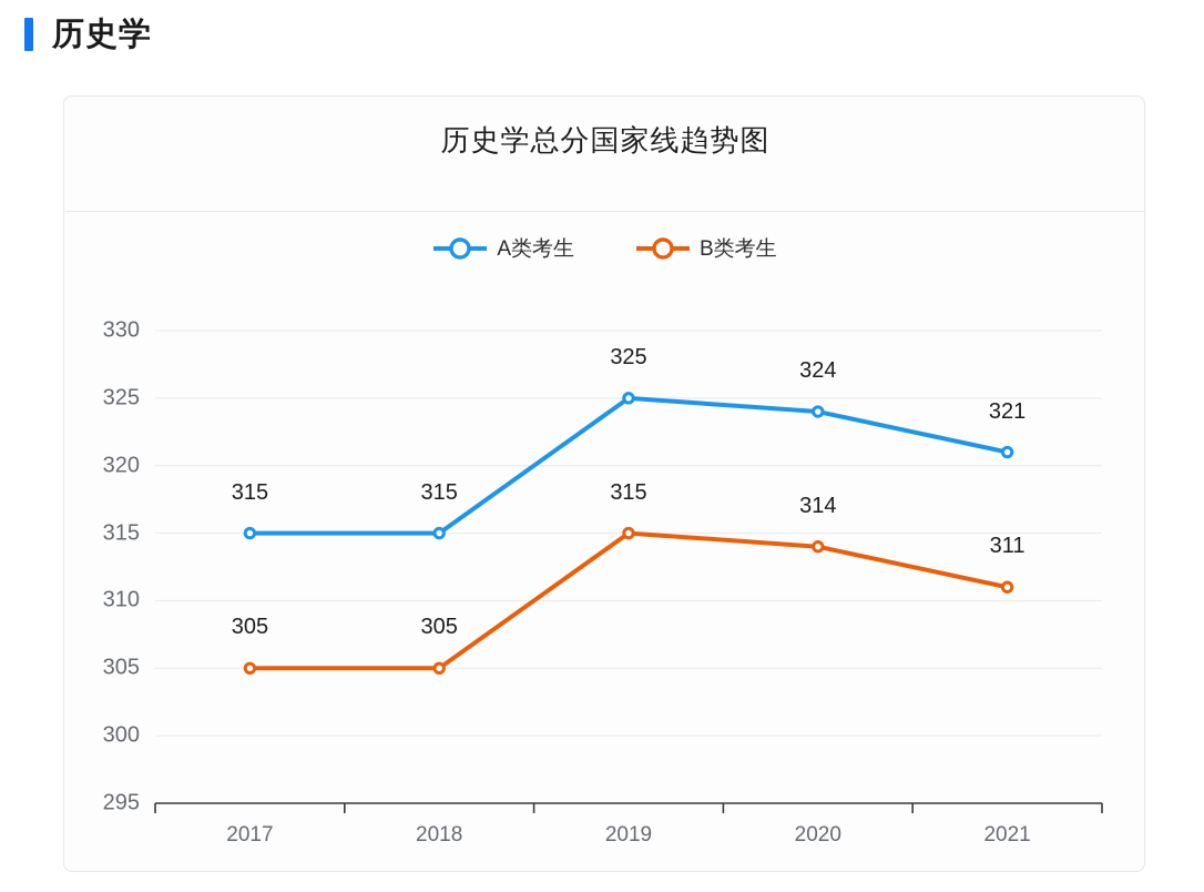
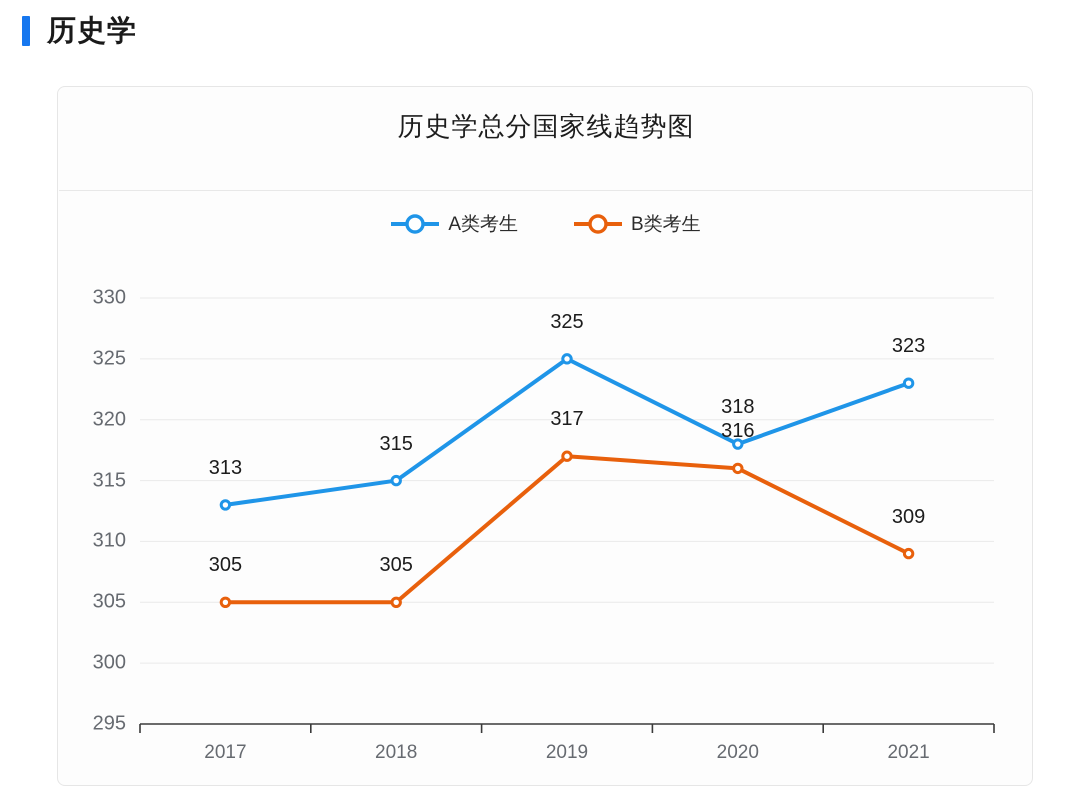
A类考生/2017: 315 -> 313
B类考生/2019: 315 -> 317
A类考生/2020: 324 -> 318
B类考生/2020: 314 -> 316
A类考生/2021: 321 -> 323
B类考生/2021: 311 -> 309
